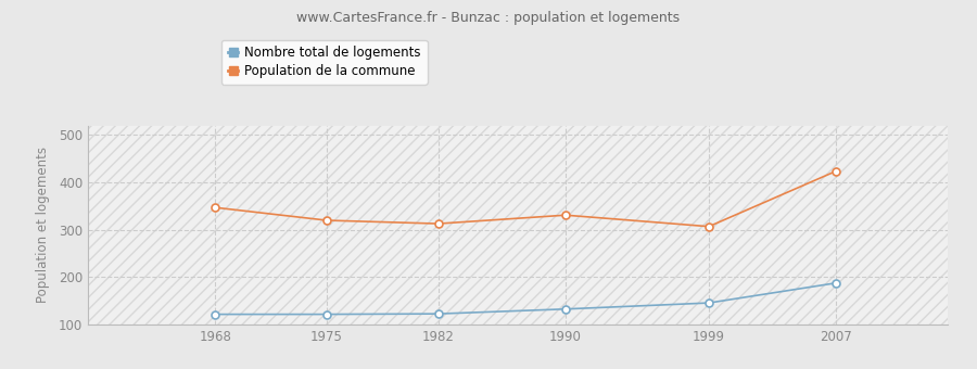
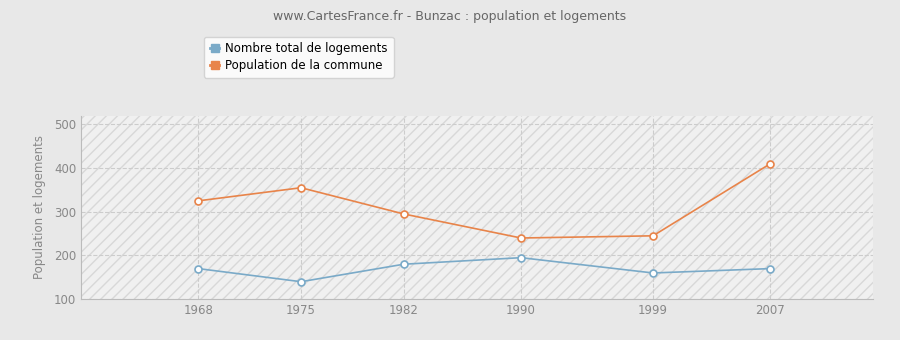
Nombre total de logements/1968: 122 -> 170
Population de la commune/1968: 347 -> 325
Nombre total de logements/1975: 122 -> 140
Population de la commune/1975: 320 -> 355
Nombre total de logements/1982: 123 -> 180
Population de la commune/1982: 313 -> 295
Nombre total de logements/1990: 133 -> 195
Population de la commune/1990: 331 -> 240
Nombre total de logements/1999: 146 -> 160
Population de la commune/1999: 307 -> 245
Nombre total de logements/2007: 188 -> 170
Population de la commune/2007: 424 -> 410
